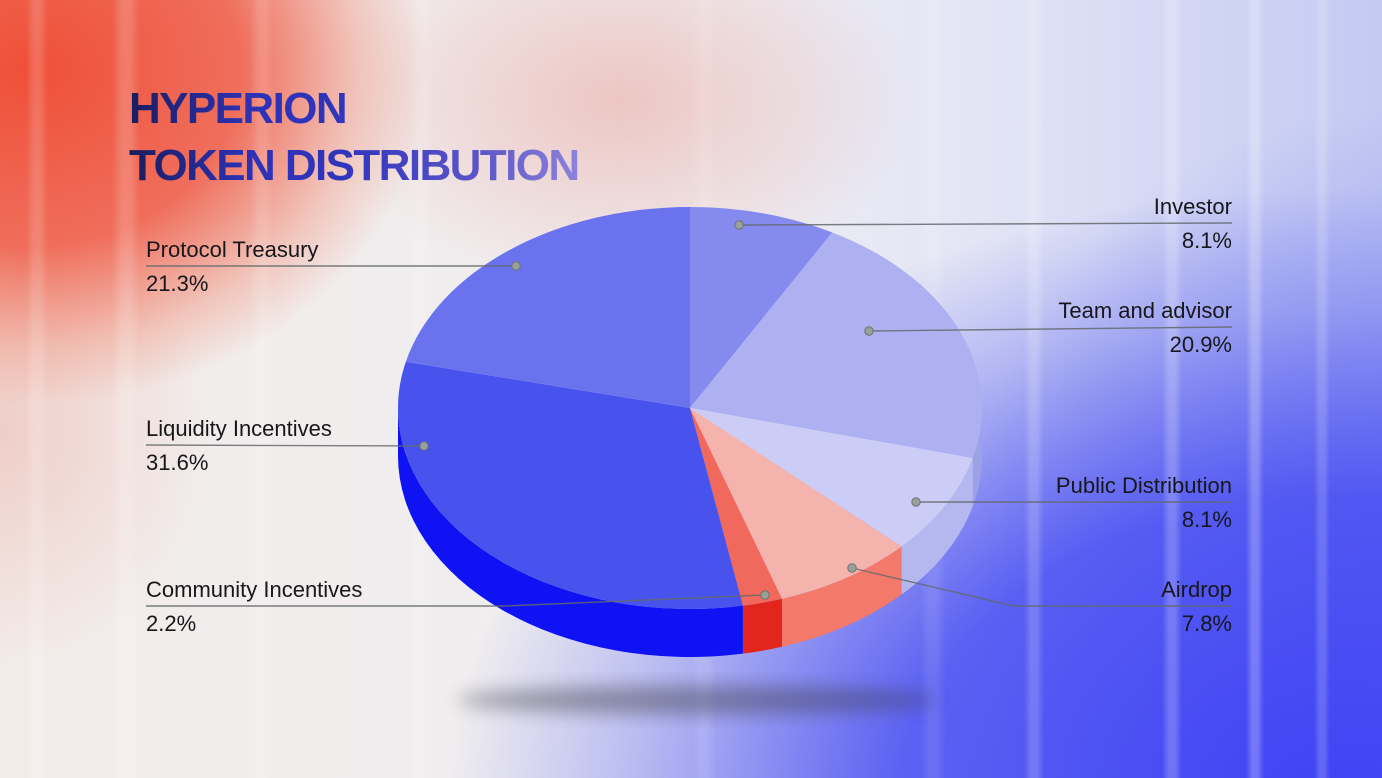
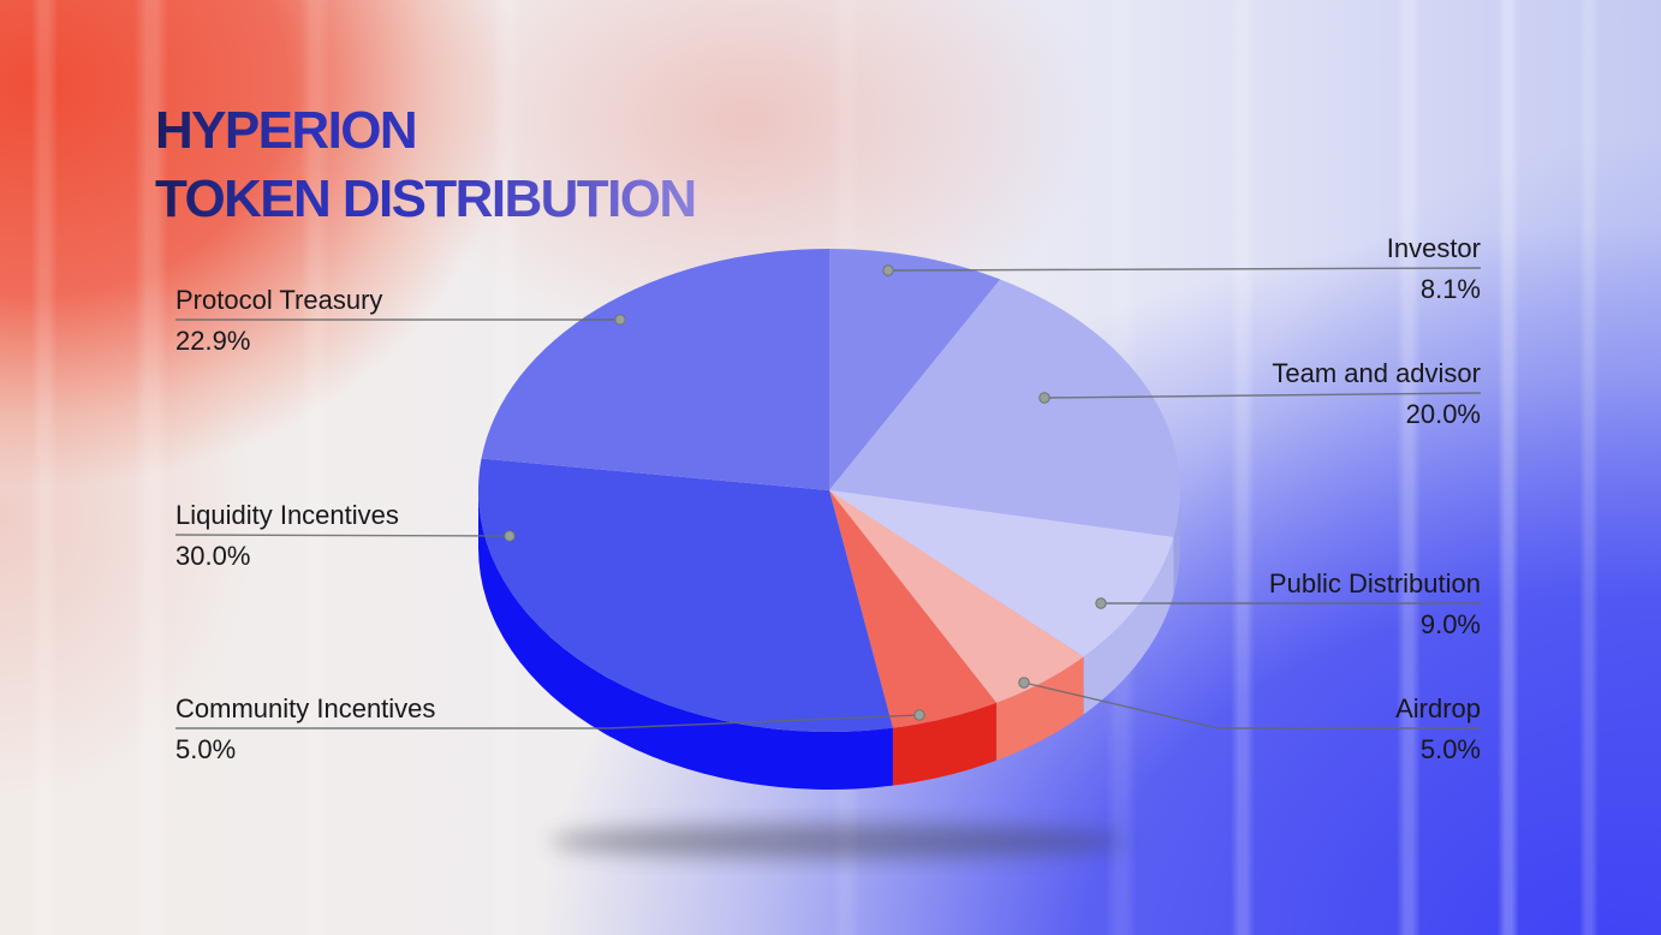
Team and advisor: 20.9% -> 20.0%
Public Distribution: 8.1% -> 9.0%
Airdrop: 7.8% -> 5.0%
Community Incentives: 2.2% -> 5.0%
Liquidity Incentives: 31.6% -> 30.0%
Protocol Treasury: 21.3% -> 22.9%
